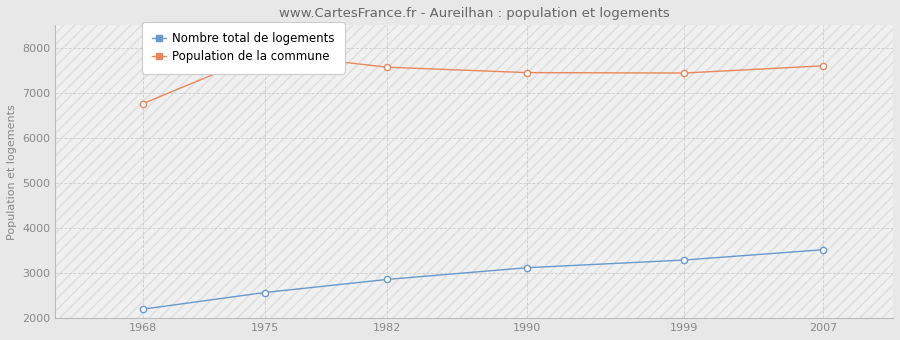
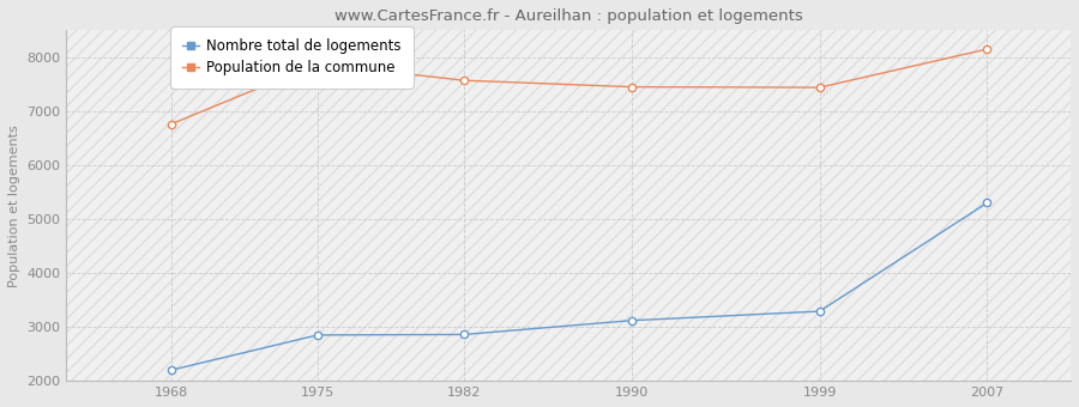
Nombre total de logements/1975: 2570 -> 2850
Nombre total de logements/2007: 3520 -> 5300
Population de la commune/2007: 7600 -> 8150
